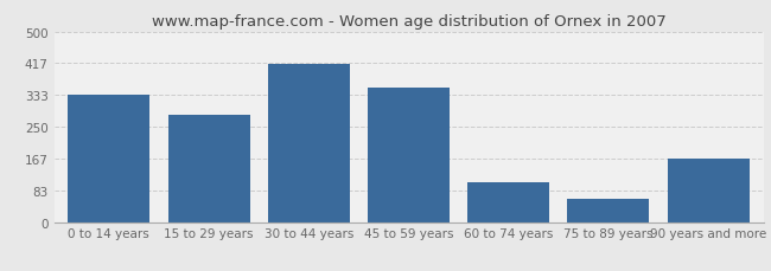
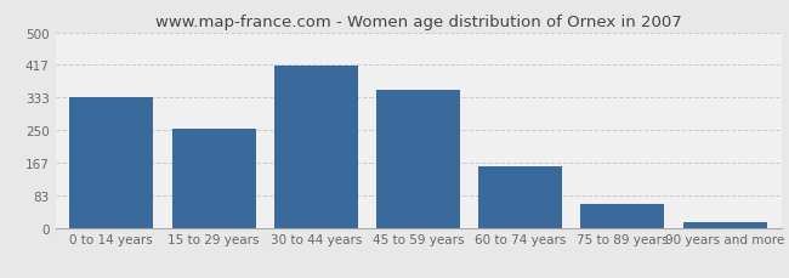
15 to 29 years: 280 -> 254
60 to 74 years: 105 -> 157
90 years and more: 165 -> 14
